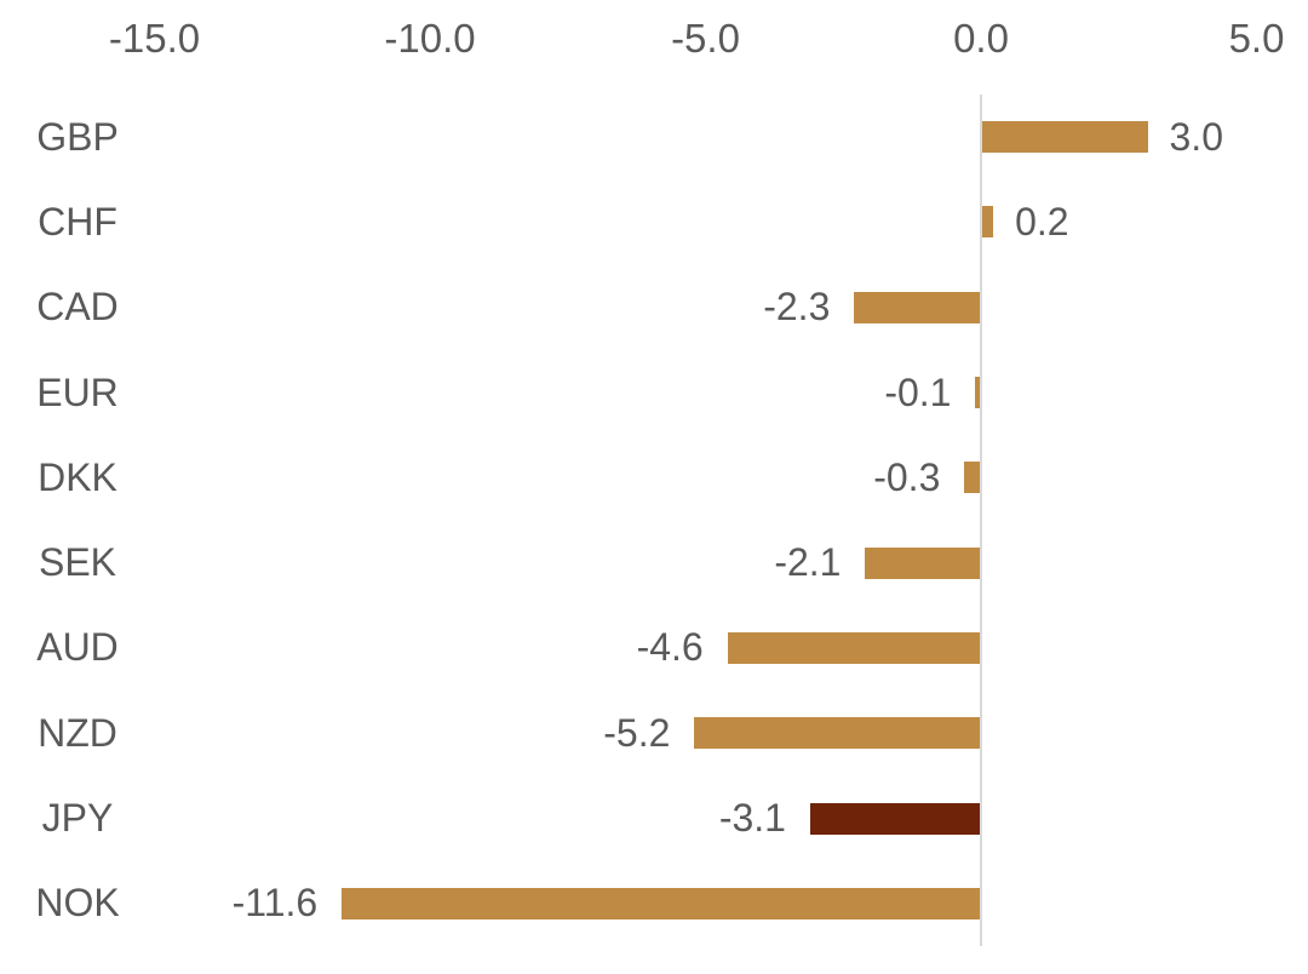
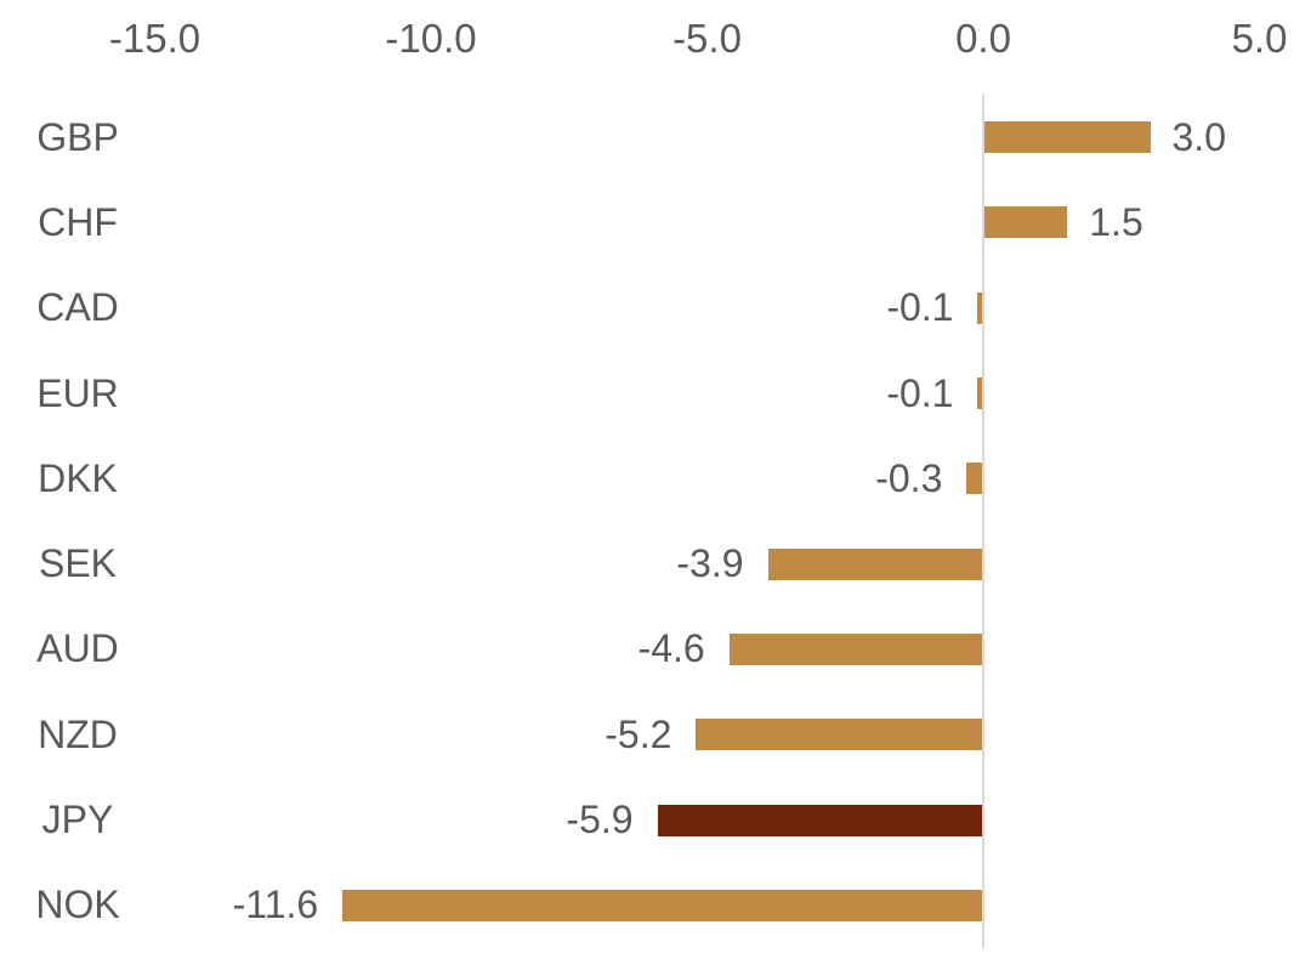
CHF: 0.2 -> 1.5
CAD: -2.3 -> -0.1
SEK: -2.1 -> -3.9
JPY: -3.1 -> -5.9
